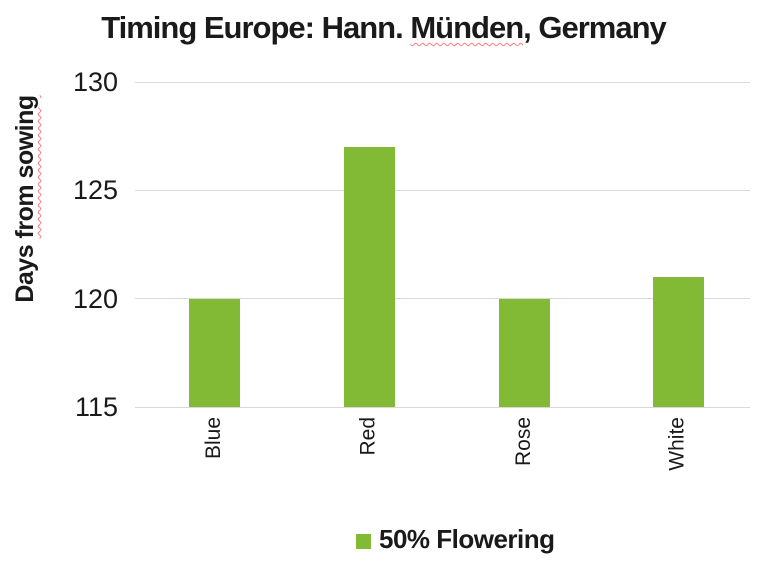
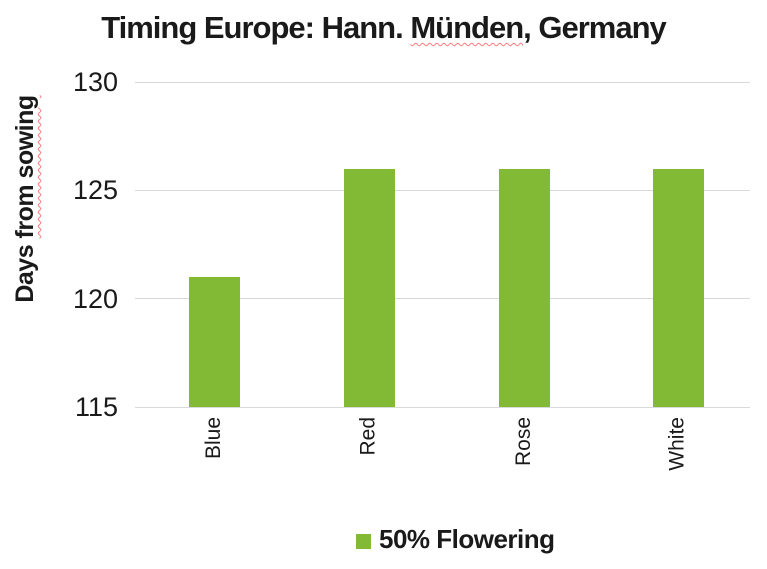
Blue: 120 -> 121
Red: 127 -> 126
Rose: 120 -> 126
White: 121 -> 126
